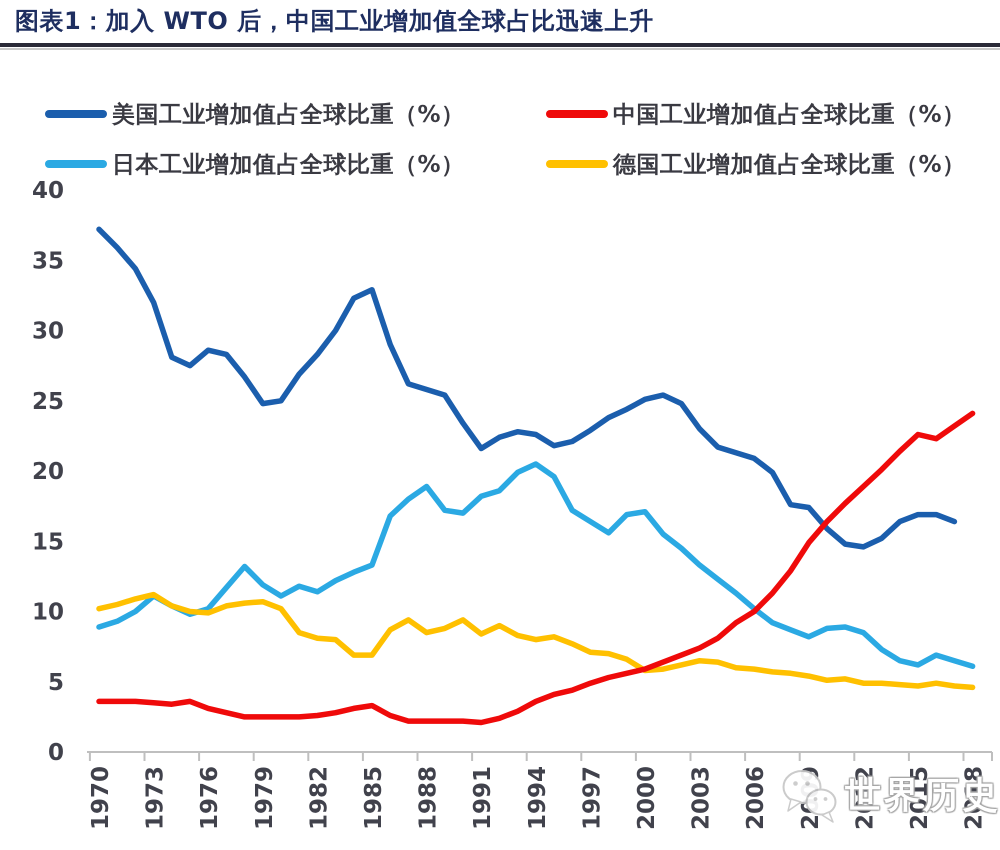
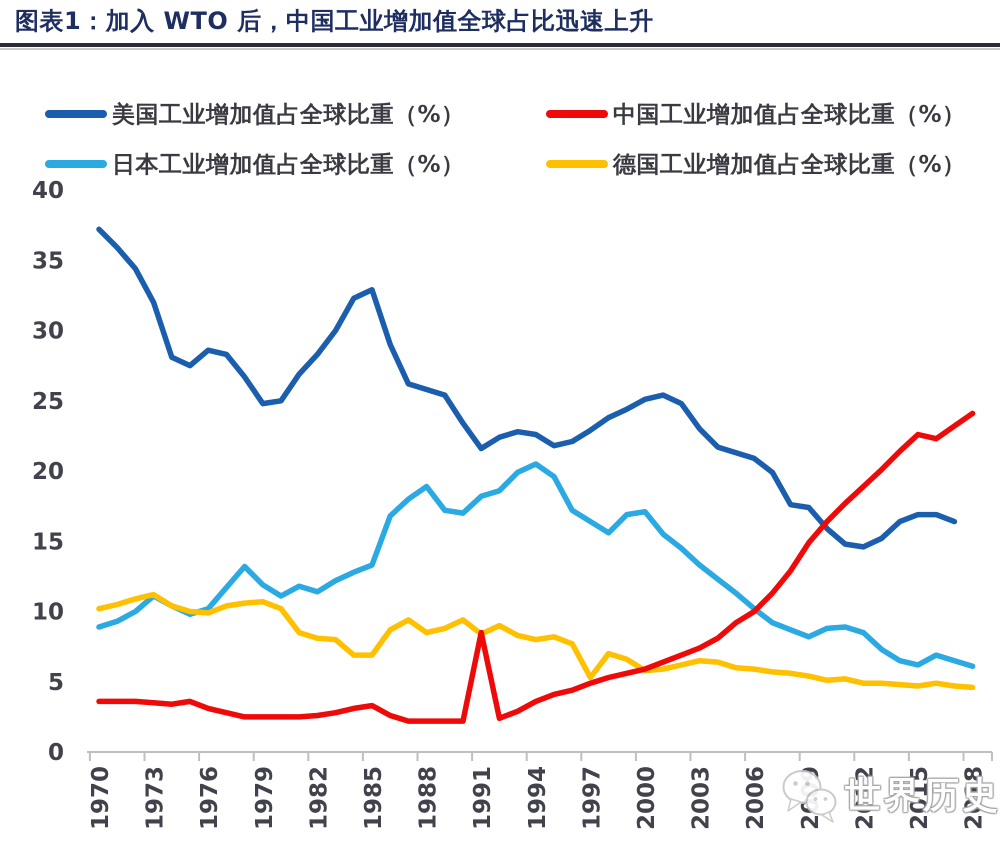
中国工业增加值占全球比重（%）/1991: 2.1 -> 8.5
德国工业增加值占全球比重（%）/1997: 7.1 -> 5.3
